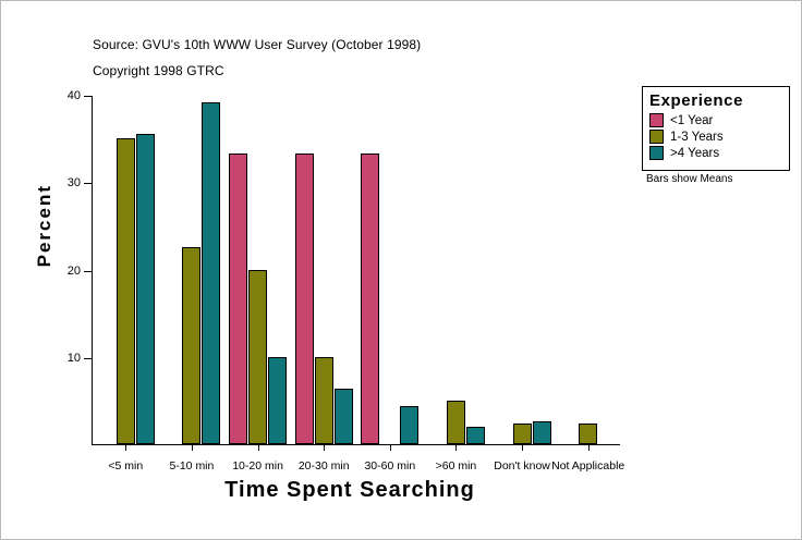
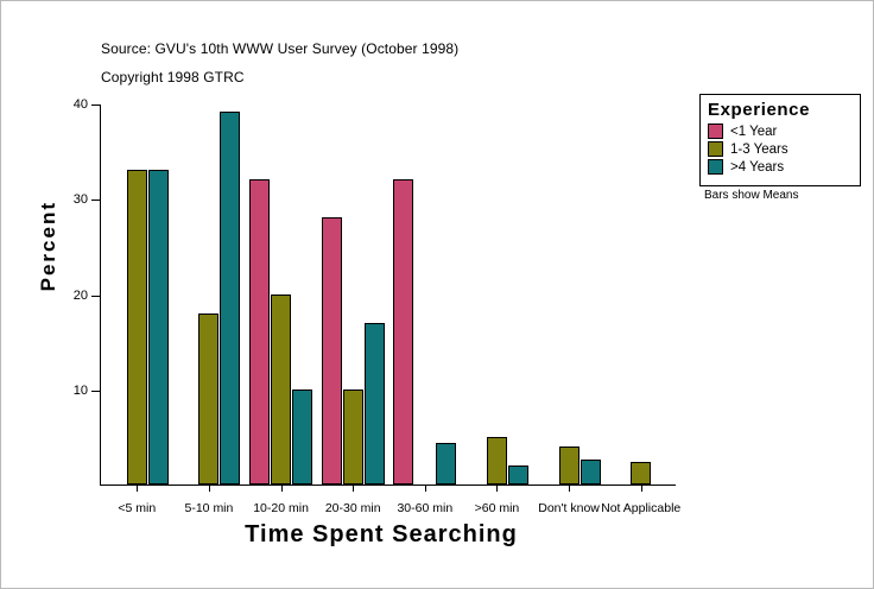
1-3 Years/<5 min: 35 -> 33
>4 Years/<5 min: 36 -> 33
1-3 Years/5-10 min: 23 -> 18
<1 Year/10-20 min: 33 -> 32
<1 Year/20-30 min: 33 -> 28
>4 Years/20-30 min: 6 -> 17
<1 Year/30-60 min: 33 -> 32
1-3 Years/Don't know: 2 -> 4
